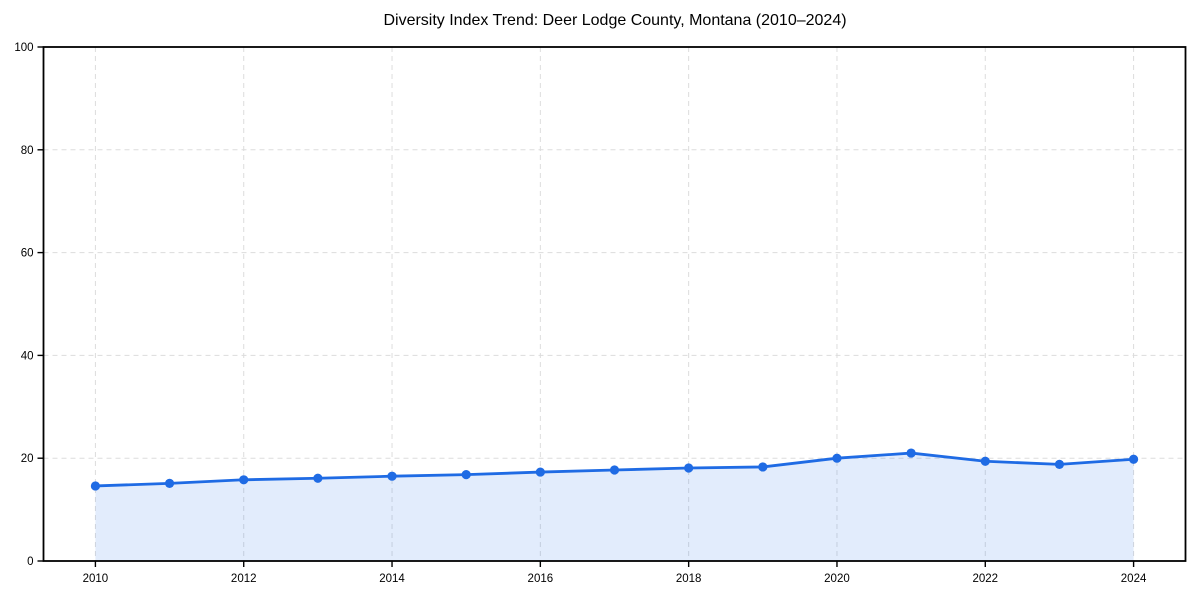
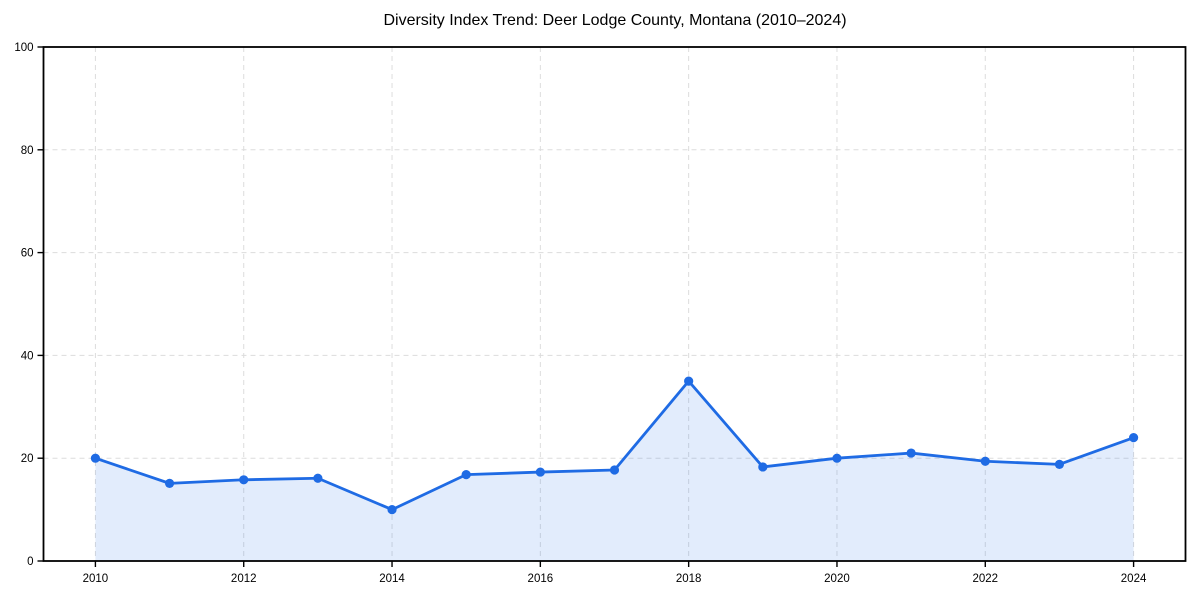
2010: 15 -> 20
2014: 16 -> 10
2018: 18 -> 35
2024: 20 -> 24
